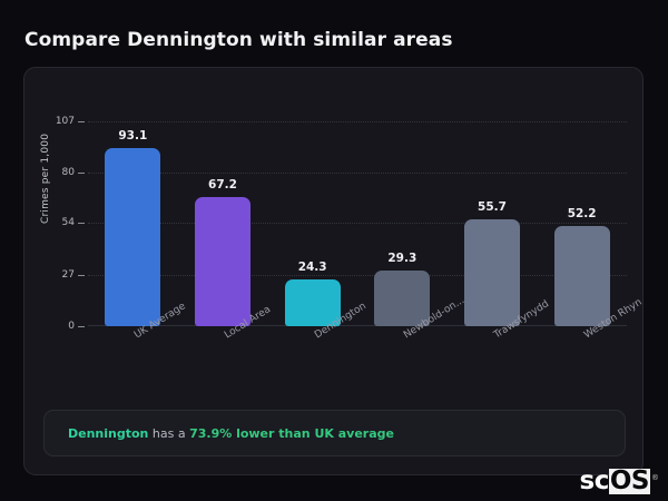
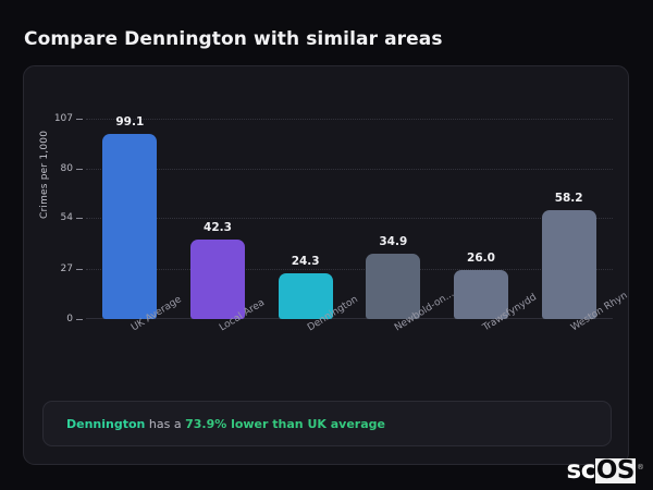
UK Average: 93.1 -> 99.1
Local Area: 67.2 -> 42.3
Newbold-on...: 29.3 -> 34.9
Trawsfynydd: 55.7 -> 26.0
Weston Rhyn: 52.2 -> 58.2
